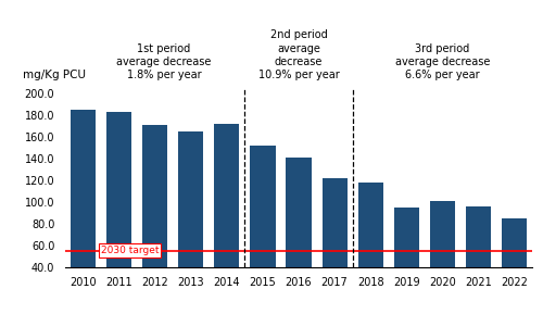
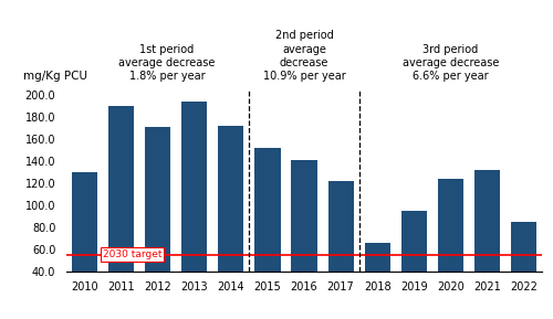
2010: 185 -> 130
2011: 183 -> 190
2013: 165 -> 194
2018: 118 -> 66
2020: 101 -> 124
2021: 96 -> 132
